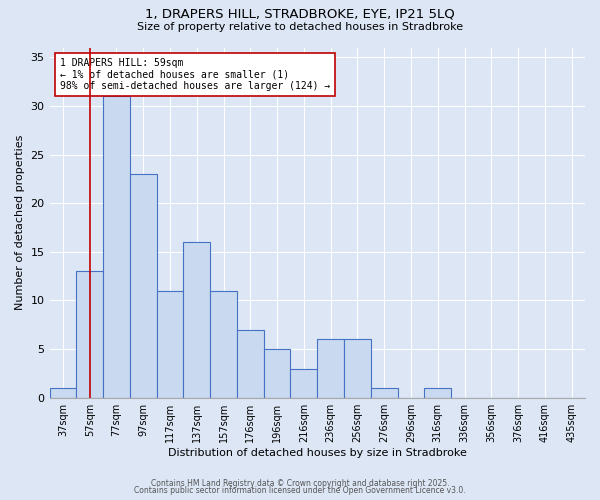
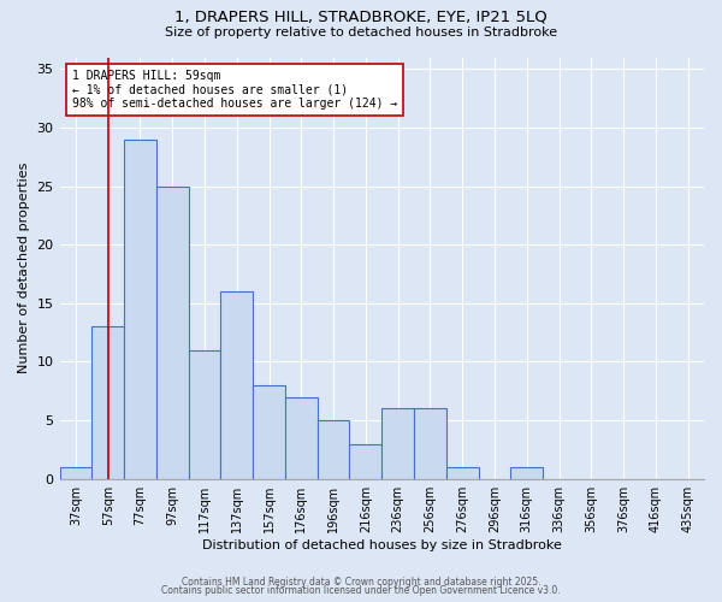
77sqm: 31 -> 29
97sqm: 23 -> 25
157sqm: 11 -> 8
